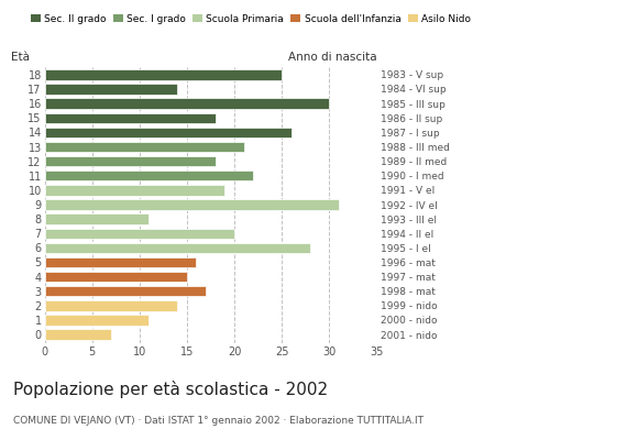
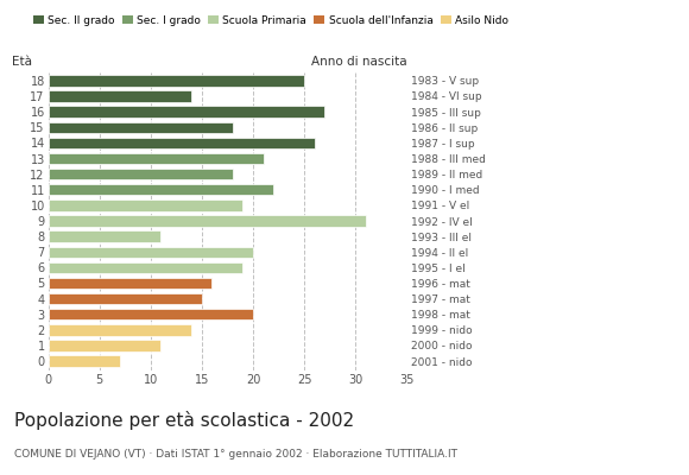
16: 30 -> 27
6: 28 -> 19
3: 17 -> 20
